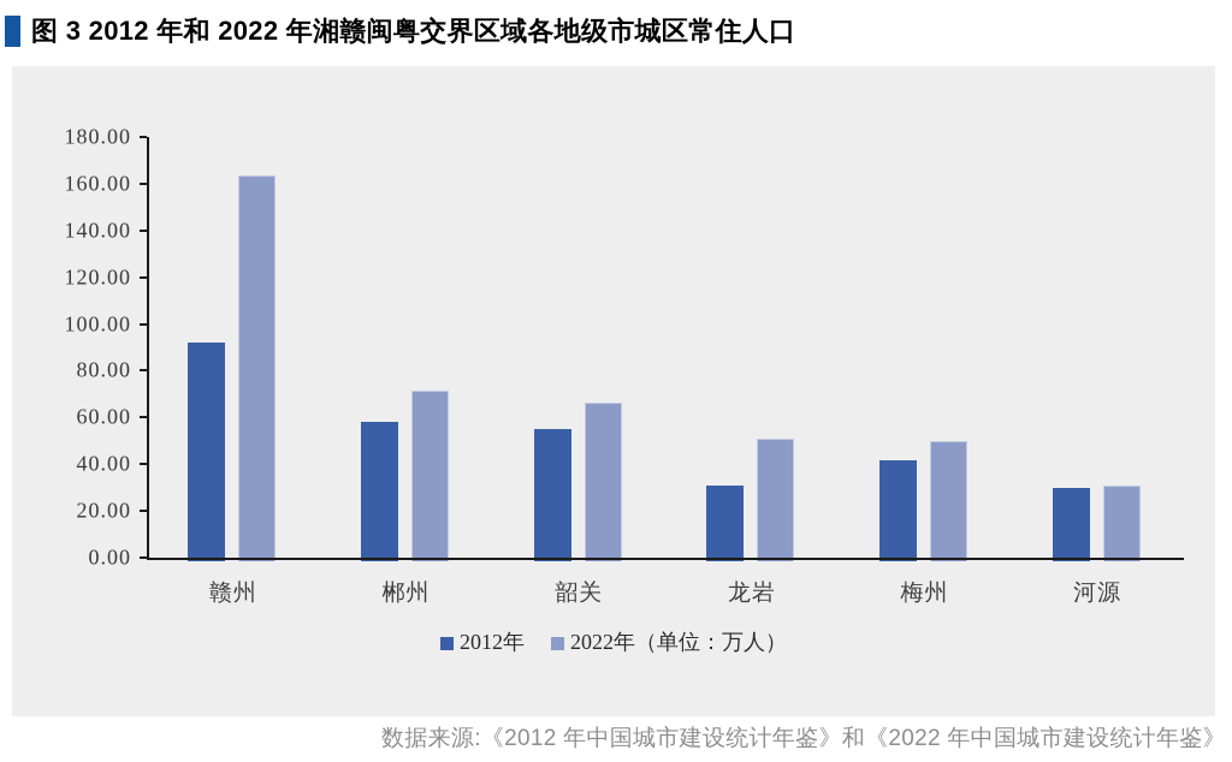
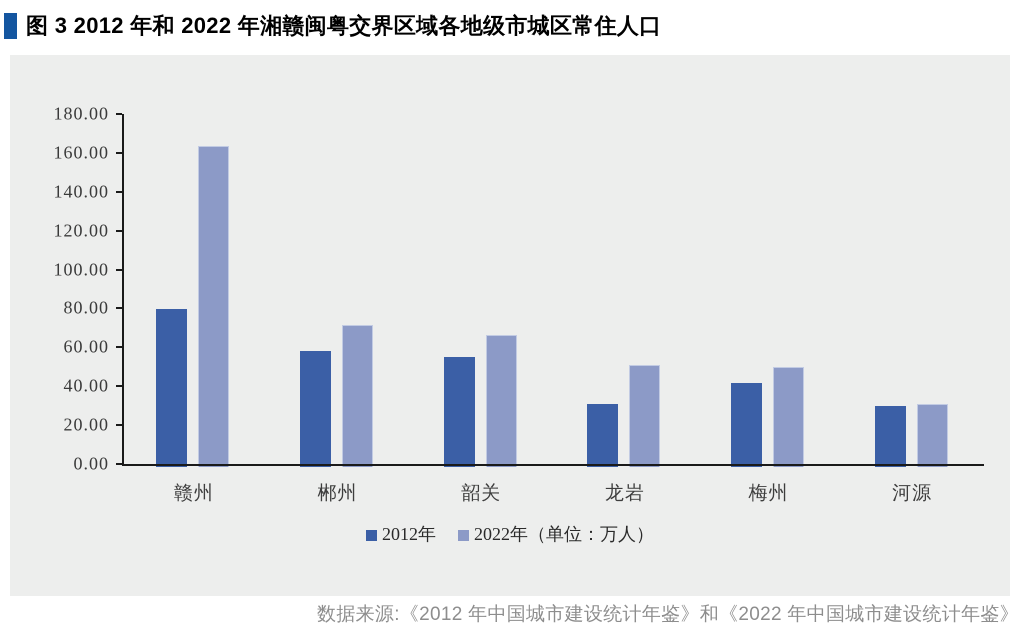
2012年/赣州: 92 -> 80
